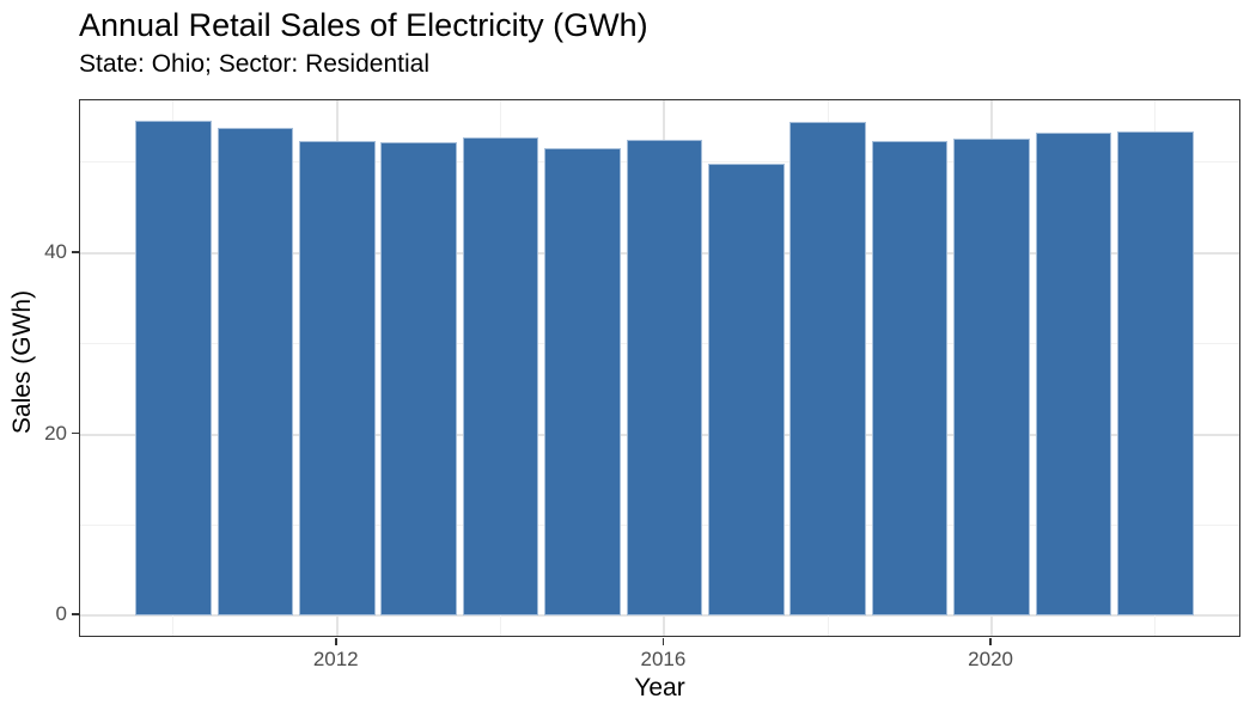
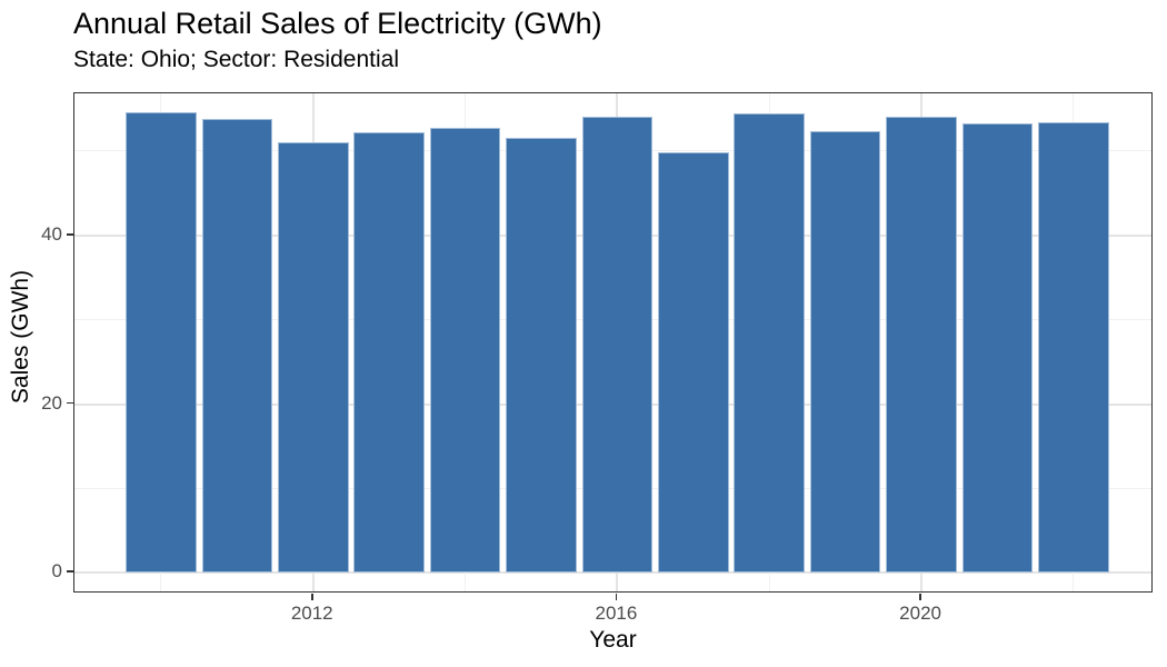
2012: 52 -> 51
2016: 52 -> 54
2020: 53 -> 54
